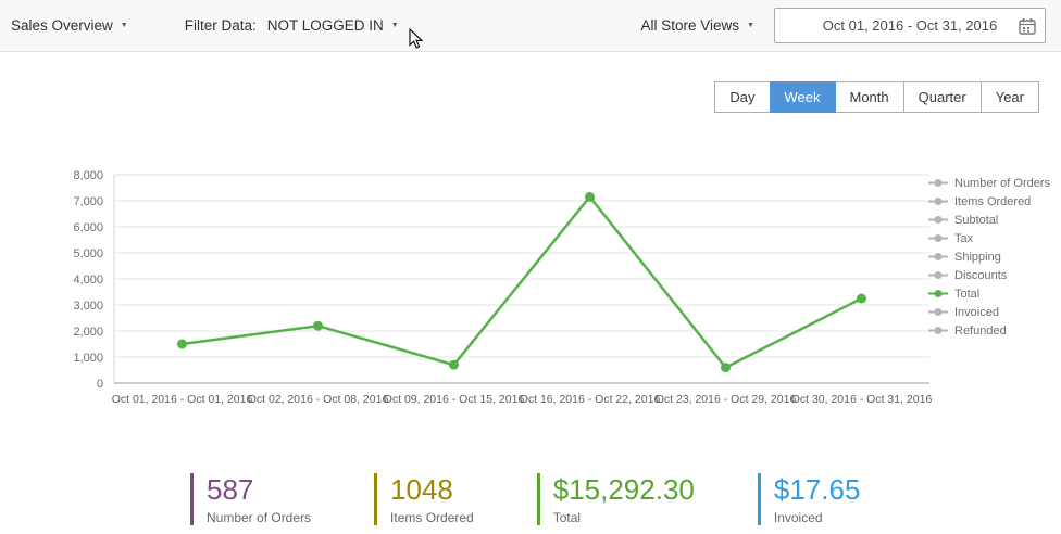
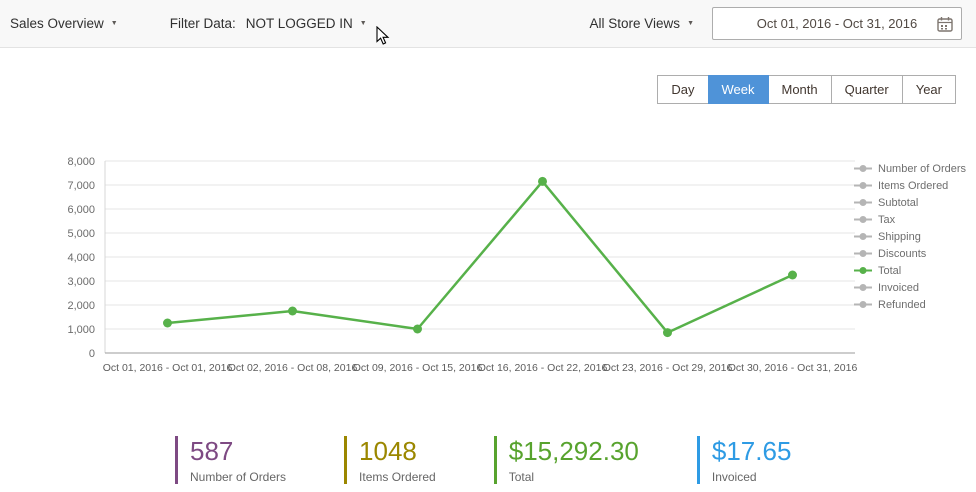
Oct 01, 2016 - Oct 01, 2016: 1500 -> 1200
Oct 02, 2016 - Oct 08, 2016: 2200 -> 1800
Oct 09, 2016 - Oct 15, 2016: 700 -> 1000
Oct 23, 2016 - Oct 29, 2016: 600 -> 800
